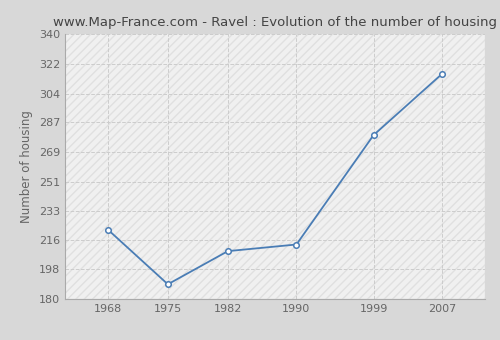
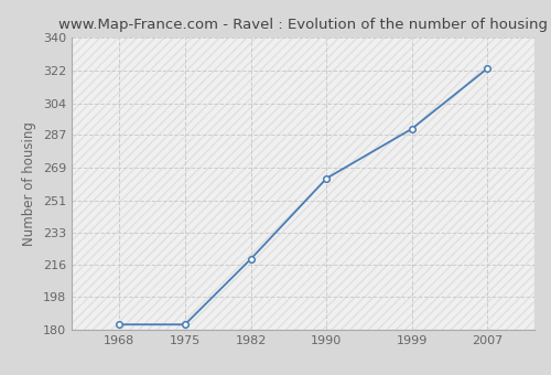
1968: 222 -> 183
1975: 189 -> 183
1982: 209 -> 219
1990: 213 -> 263
1999: 279 -> 290
2007: 316 -> 323
